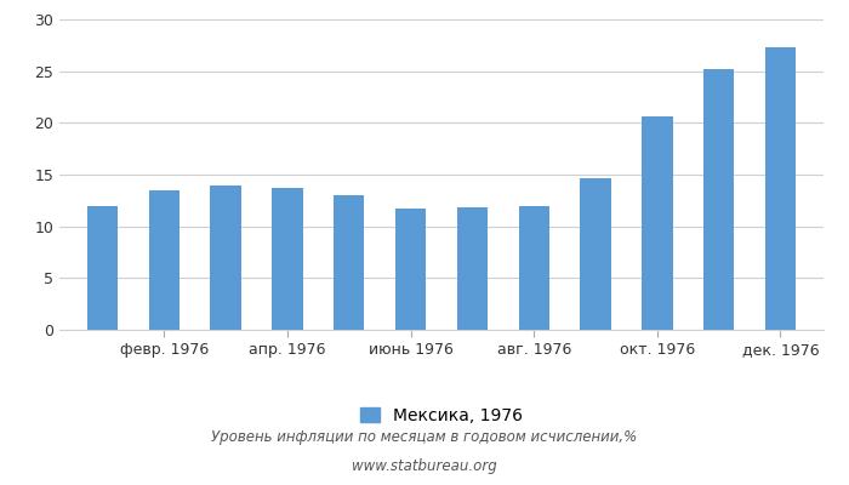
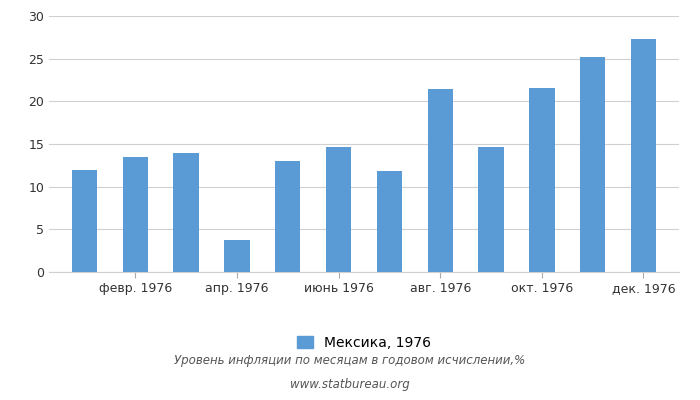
апр. 1976: 13.7 -> 3.8
июнь 1976: 11.7 -> 14.6
авг. 1976: 11.9 -> 21.4
окт. 1976: 20.6 -> 21.6
